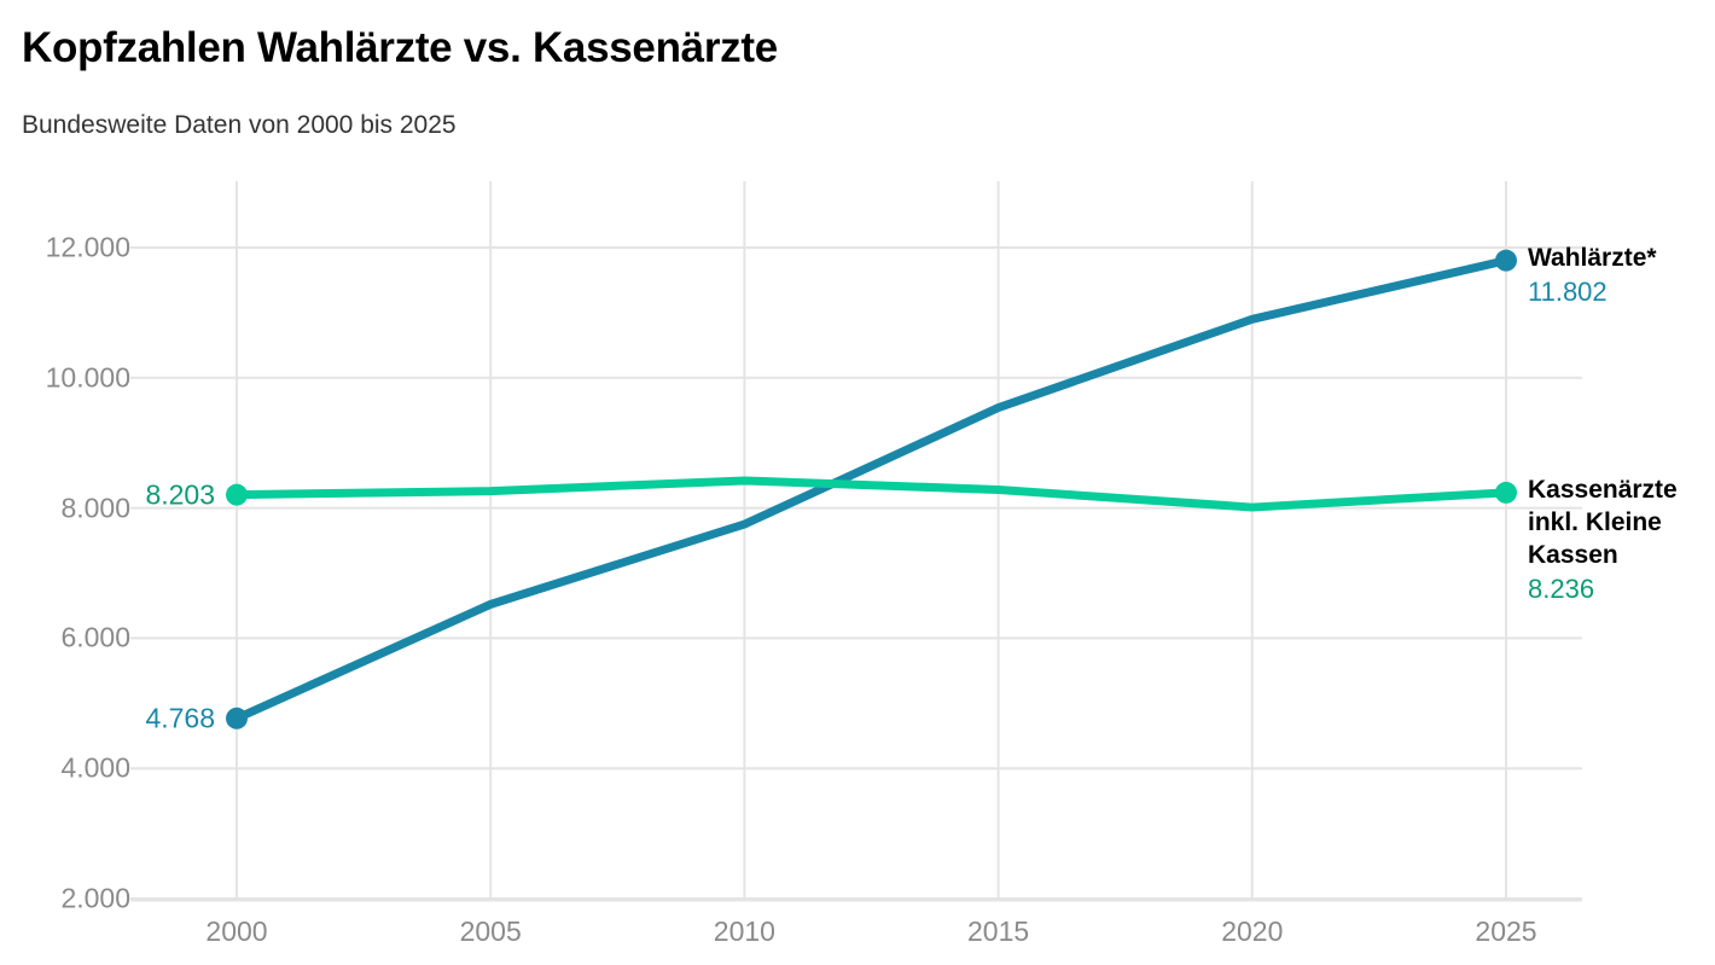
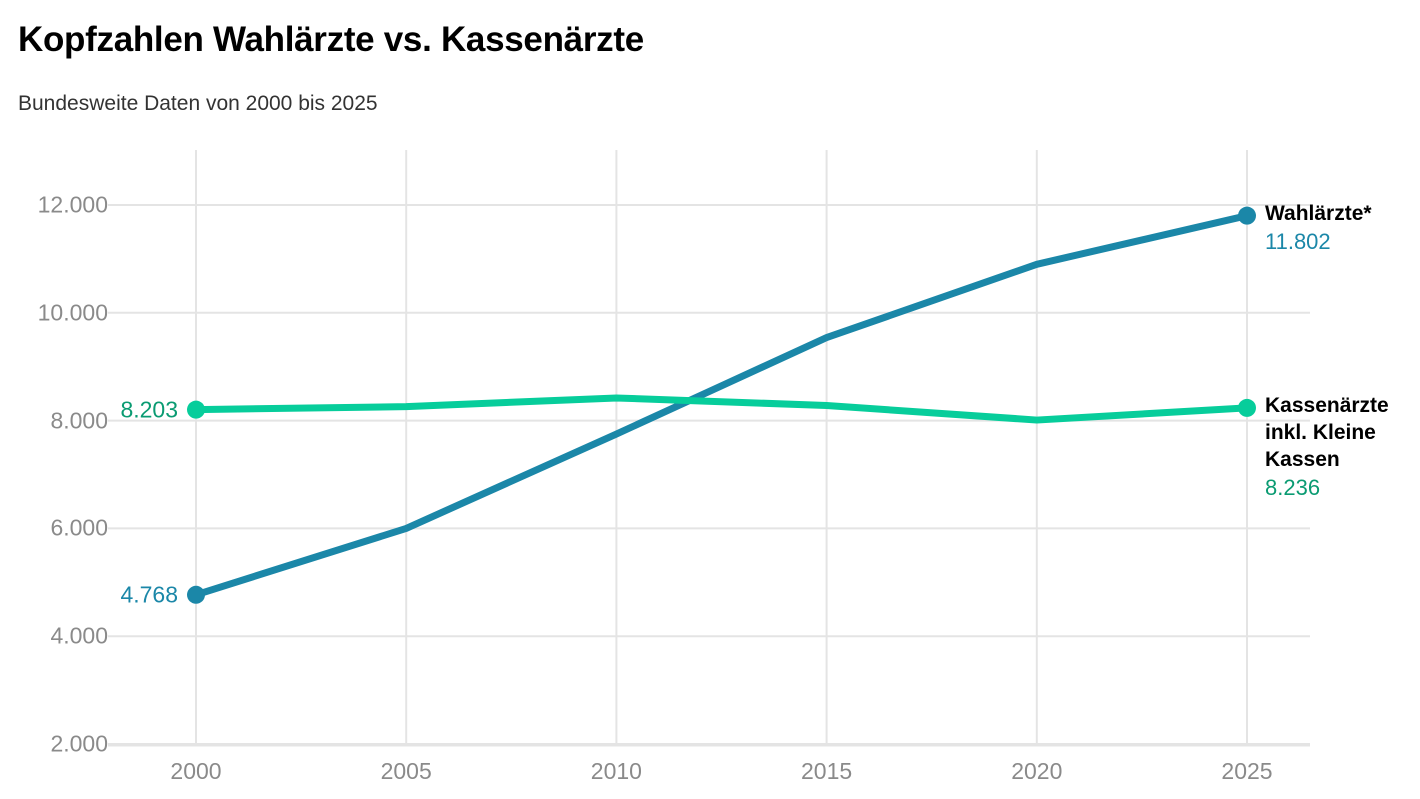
Wahlärzte*/2005: 6500 -> 6000
